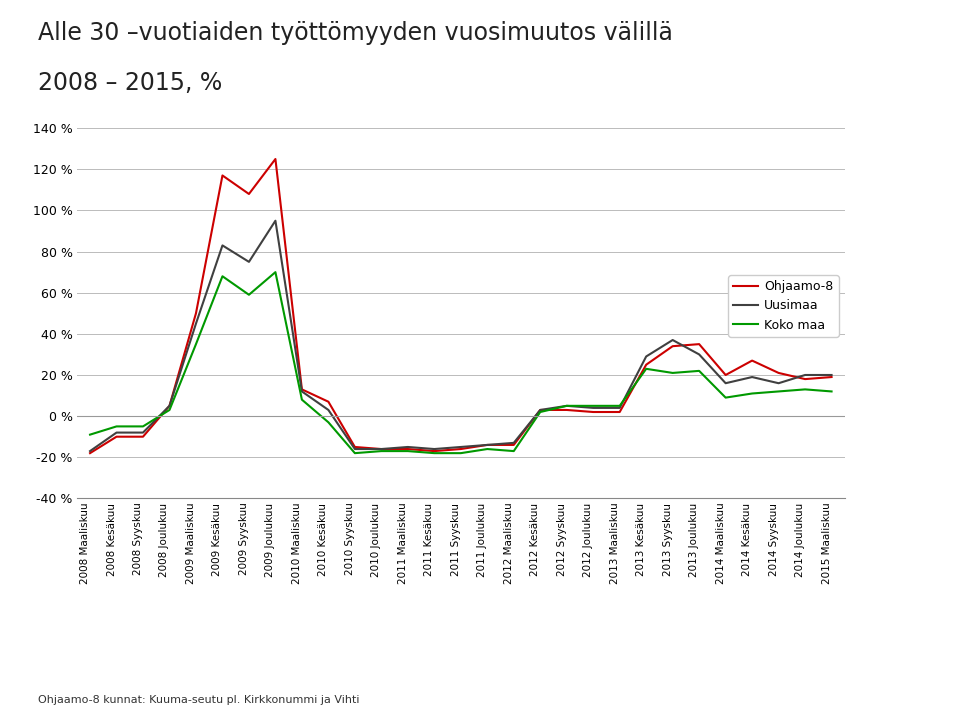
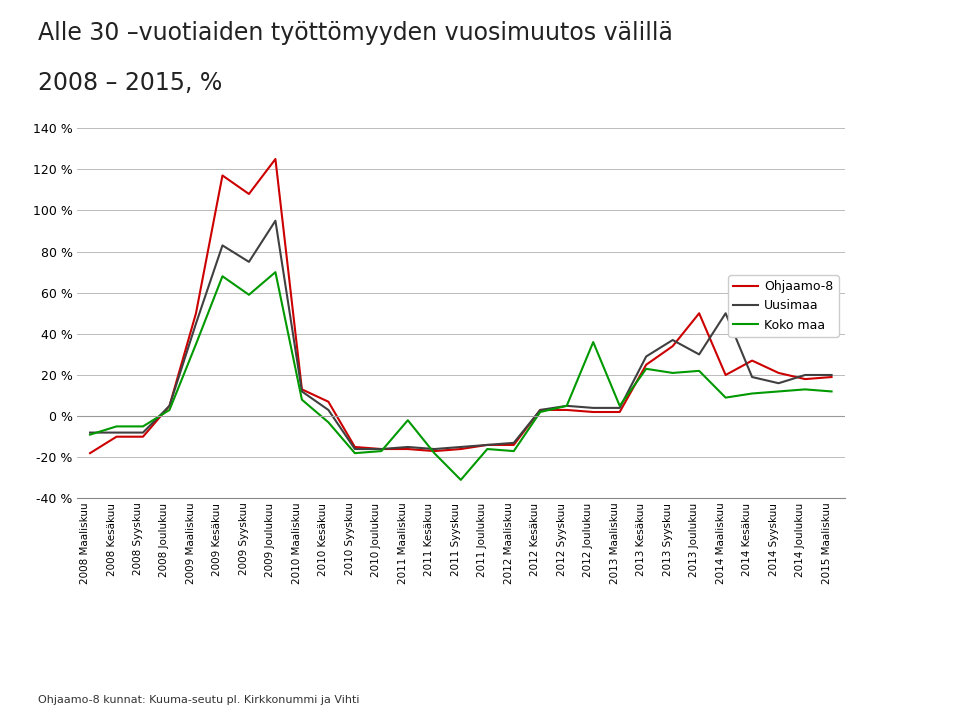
Uusimaa/2008 Maaliskuu: -17 % -> -8 %
Koko maa/2011 Maaliskuu: -17 % -> -2 %
Koko maa/2011 Syyskuu: -18 % -> -31 %
Koko maa/2012 Joulukuu: 5 % -> 36 %
Ohjaamo-8/2013 Joulukuu: 35 % -> 50 %
Uusimaa/2014 Maaliskuu: 16 % -> 50 %
